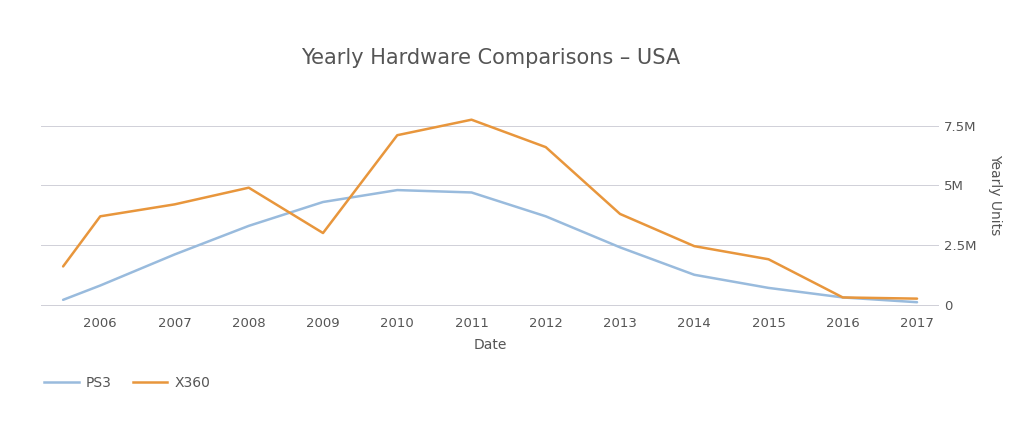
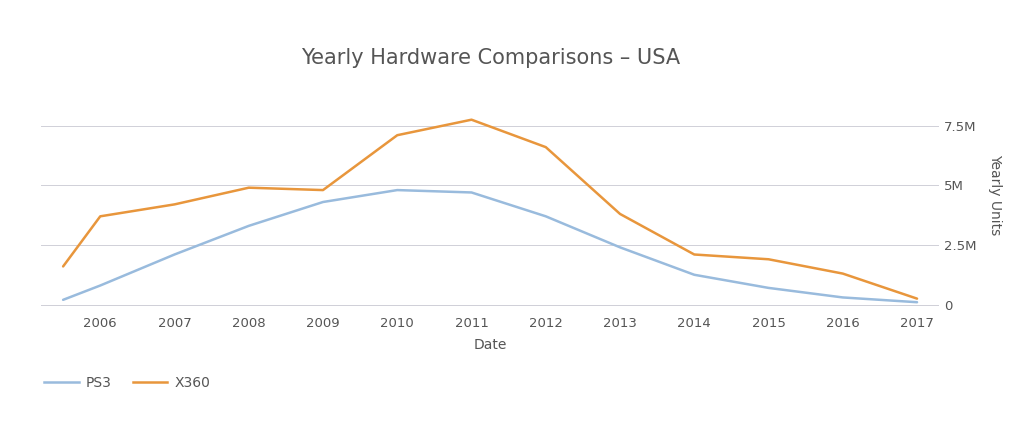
X360/2009: 3.00M -> 4.80M
X360/2014: 2.45M -> 2.10M
X360/2016: 0.30M -> 1.30M
